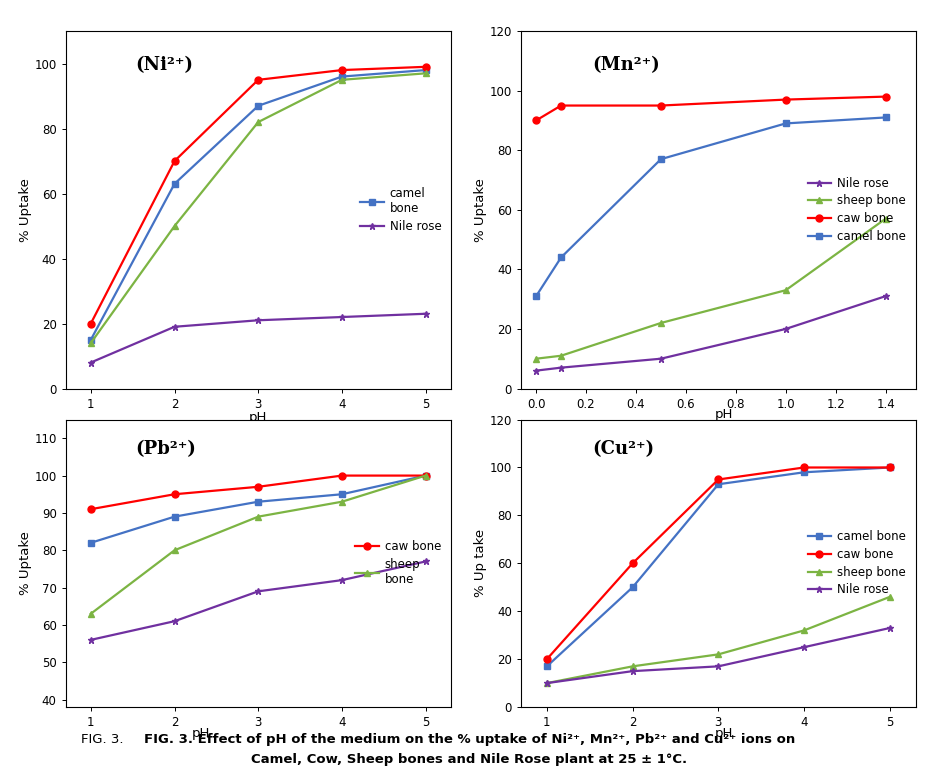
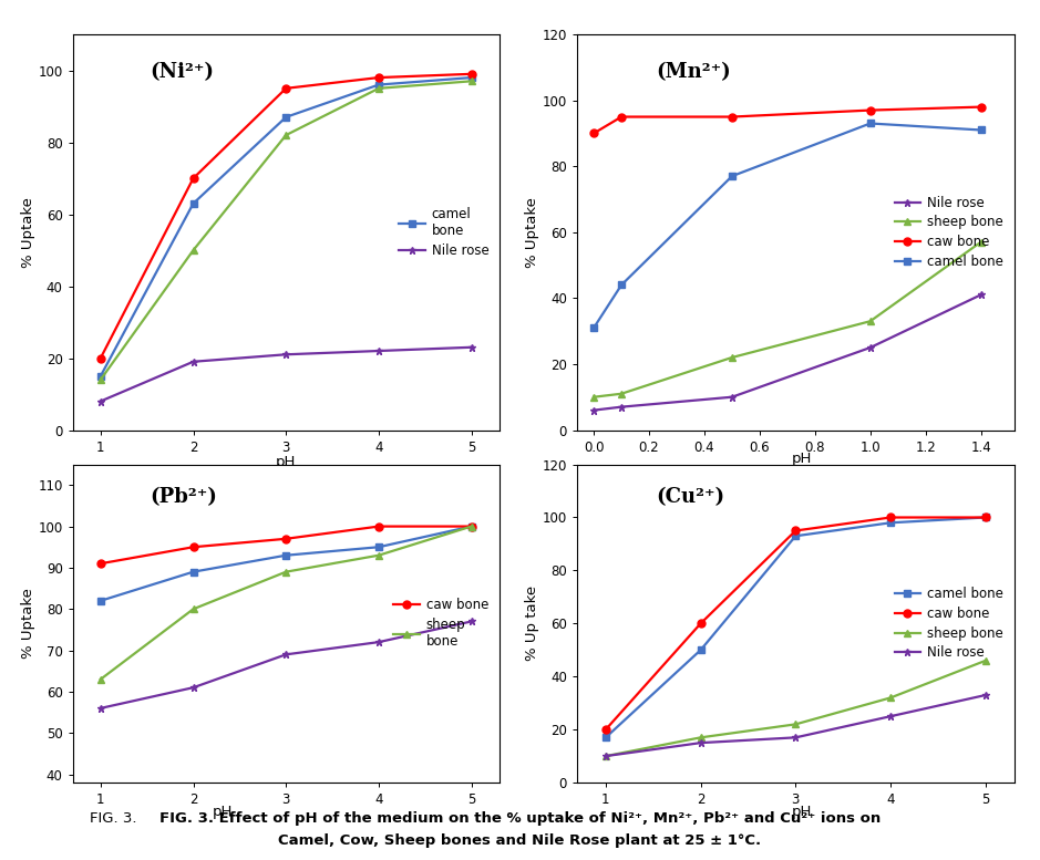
Nile rose/1.0: 20 -> 25
camel bone/1.0: 89 -> 93
Nile rose/1.4: 31 -> 41
